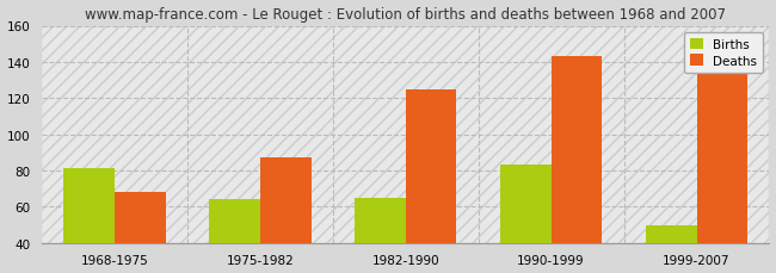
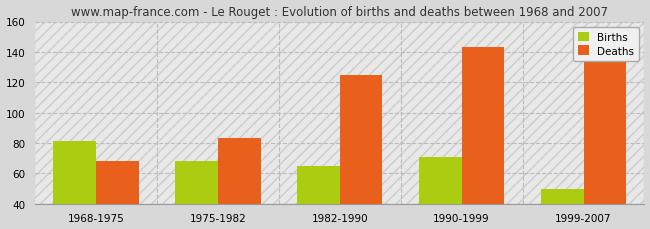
Births/1975-1982: 64 -> 68
Deaths/1975-1982: 87 -> 83
Births/1990-1999: 83 -> 71
